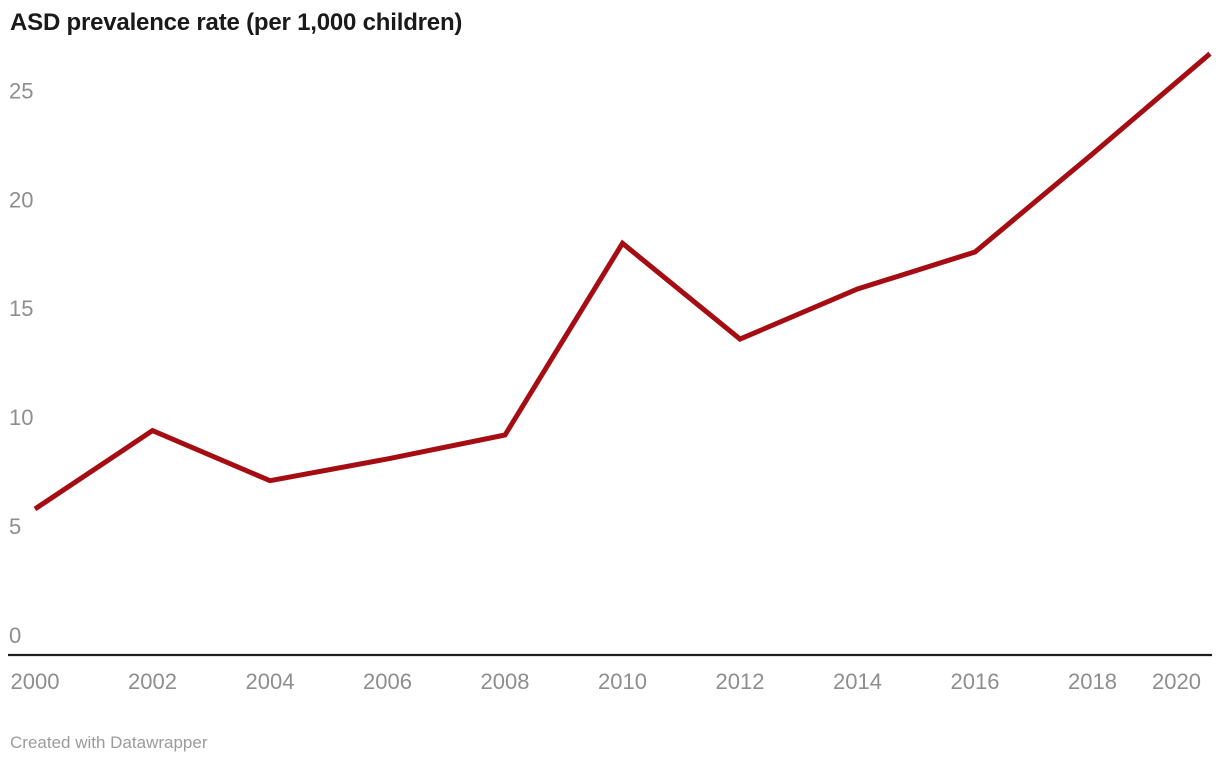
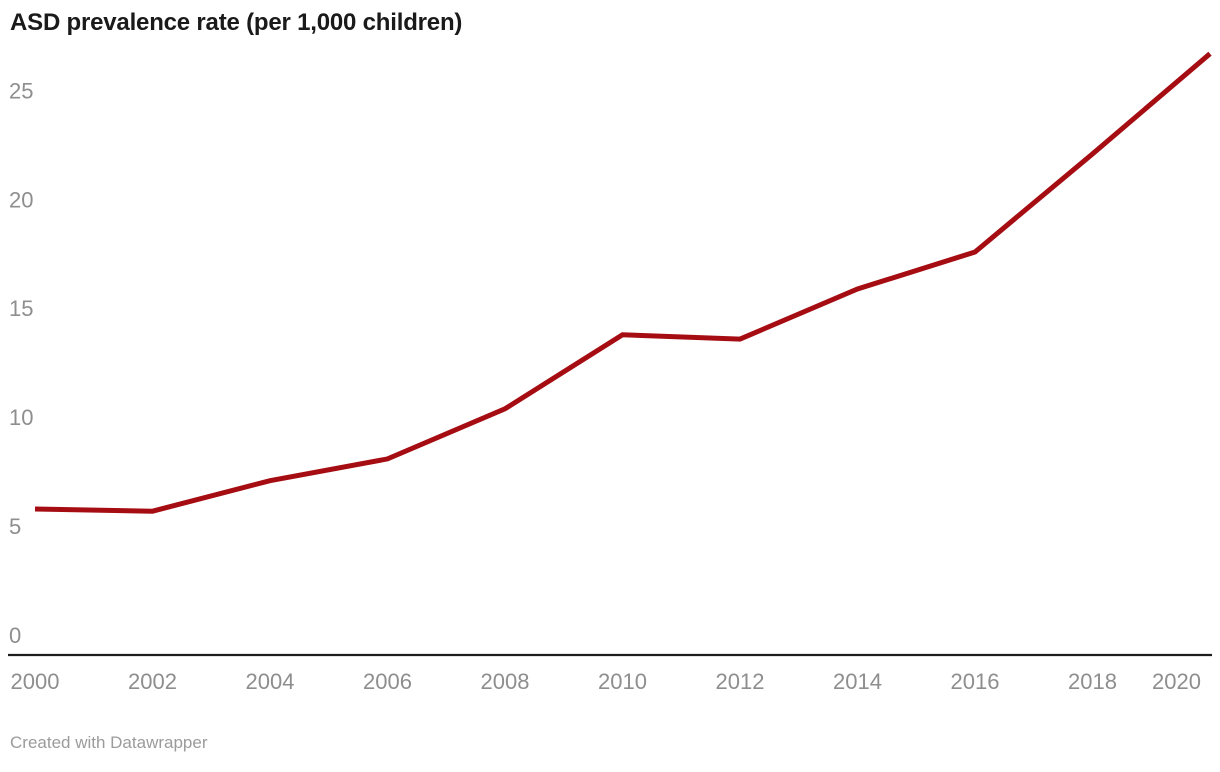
2002: 10.3 -> 6.6
2008: 10.1 -> 11.3
2010: 18.9 -> 14.7
